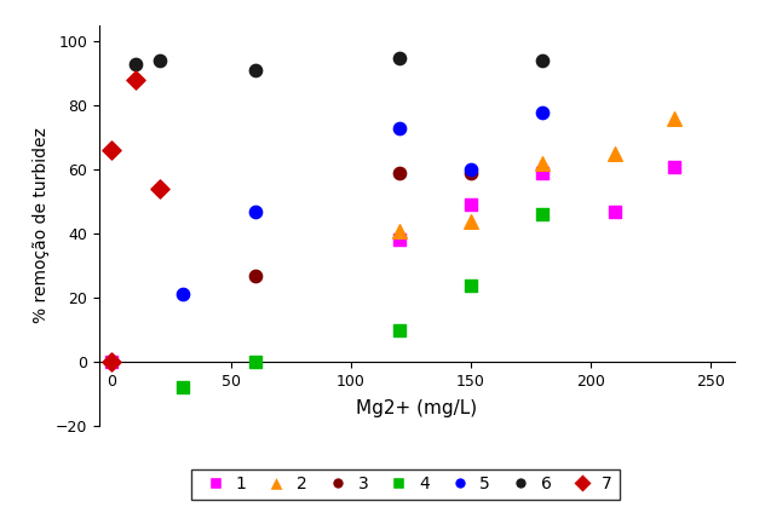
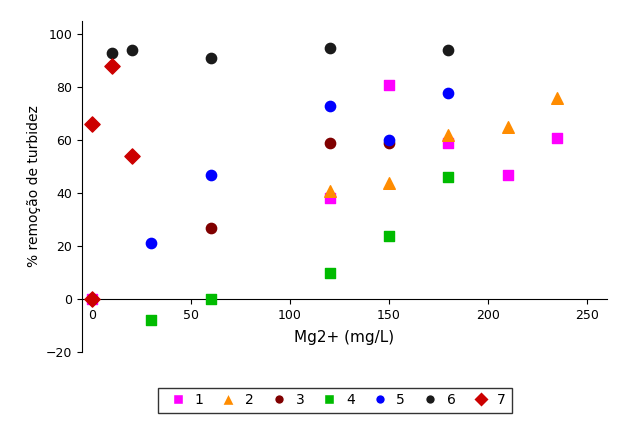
1/150: 49 -> 81
